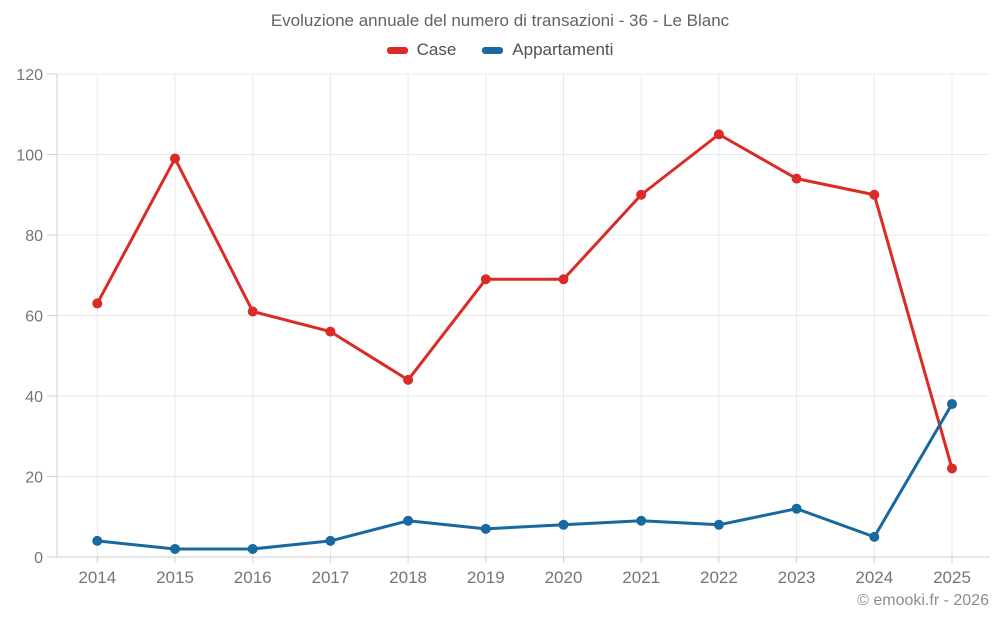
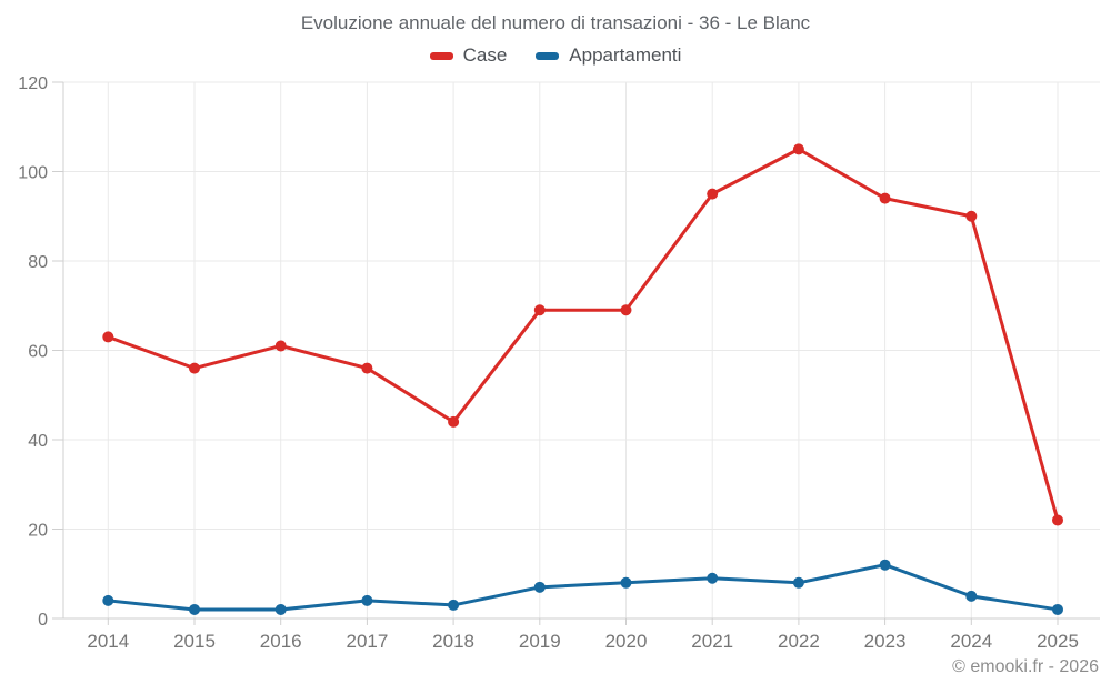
Case/2015: 99 -> 56
Appartamenti/2018: 9 -> 3
Case/2021: 90 -> 95
Appartamenti/2025: 38 -> 2
